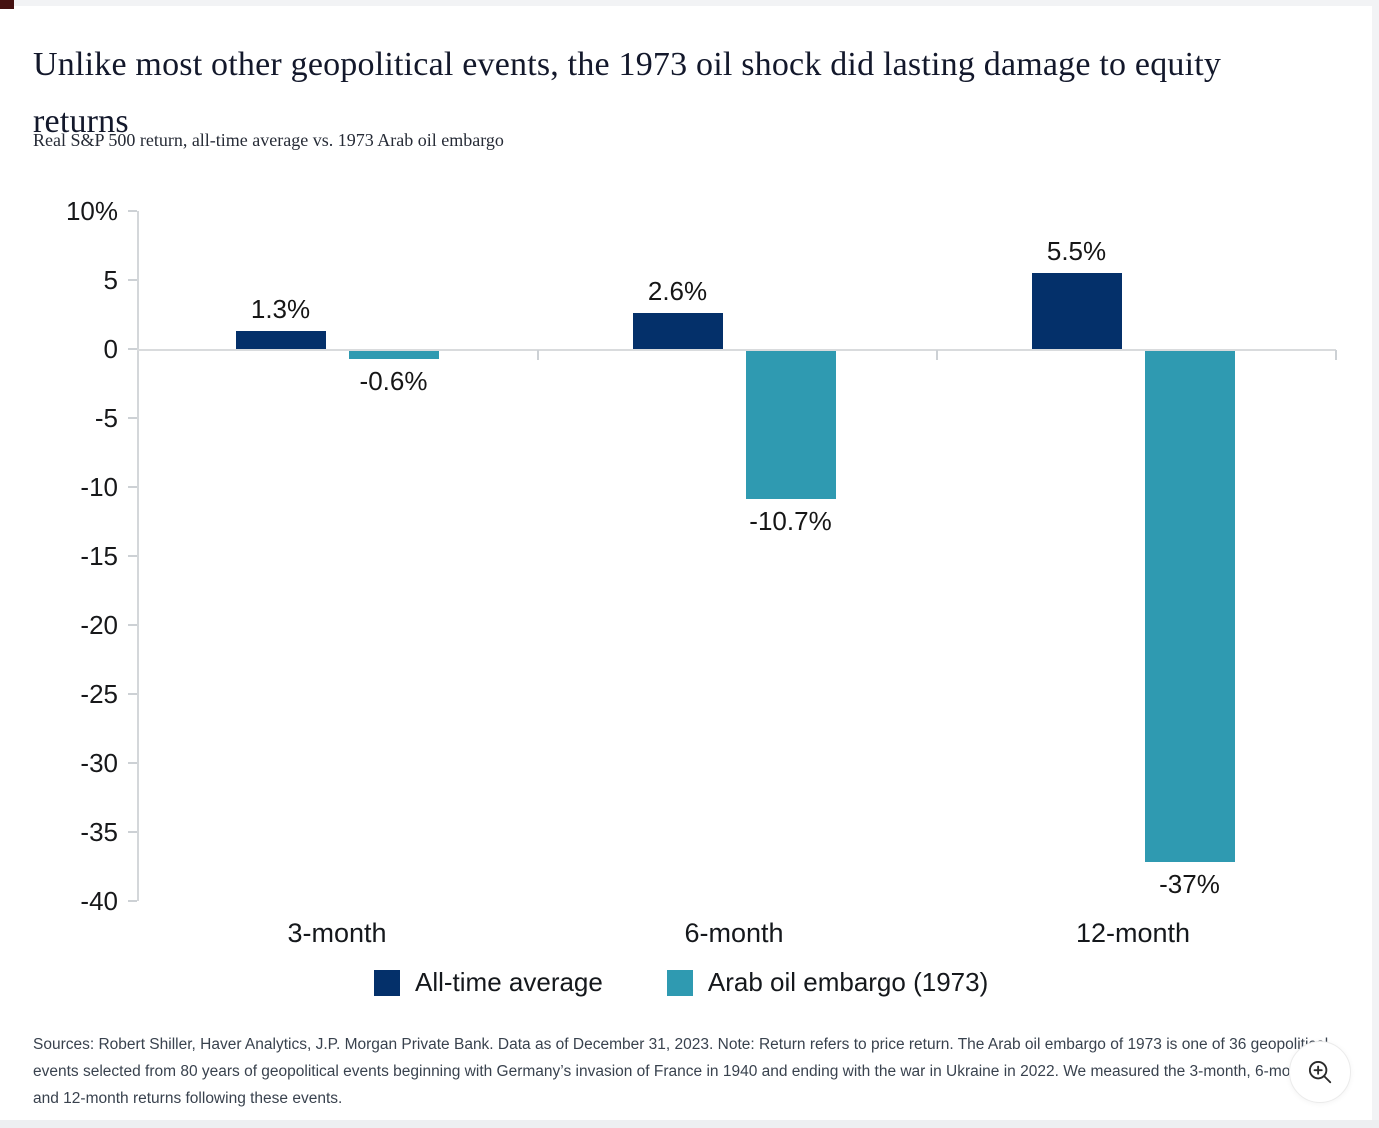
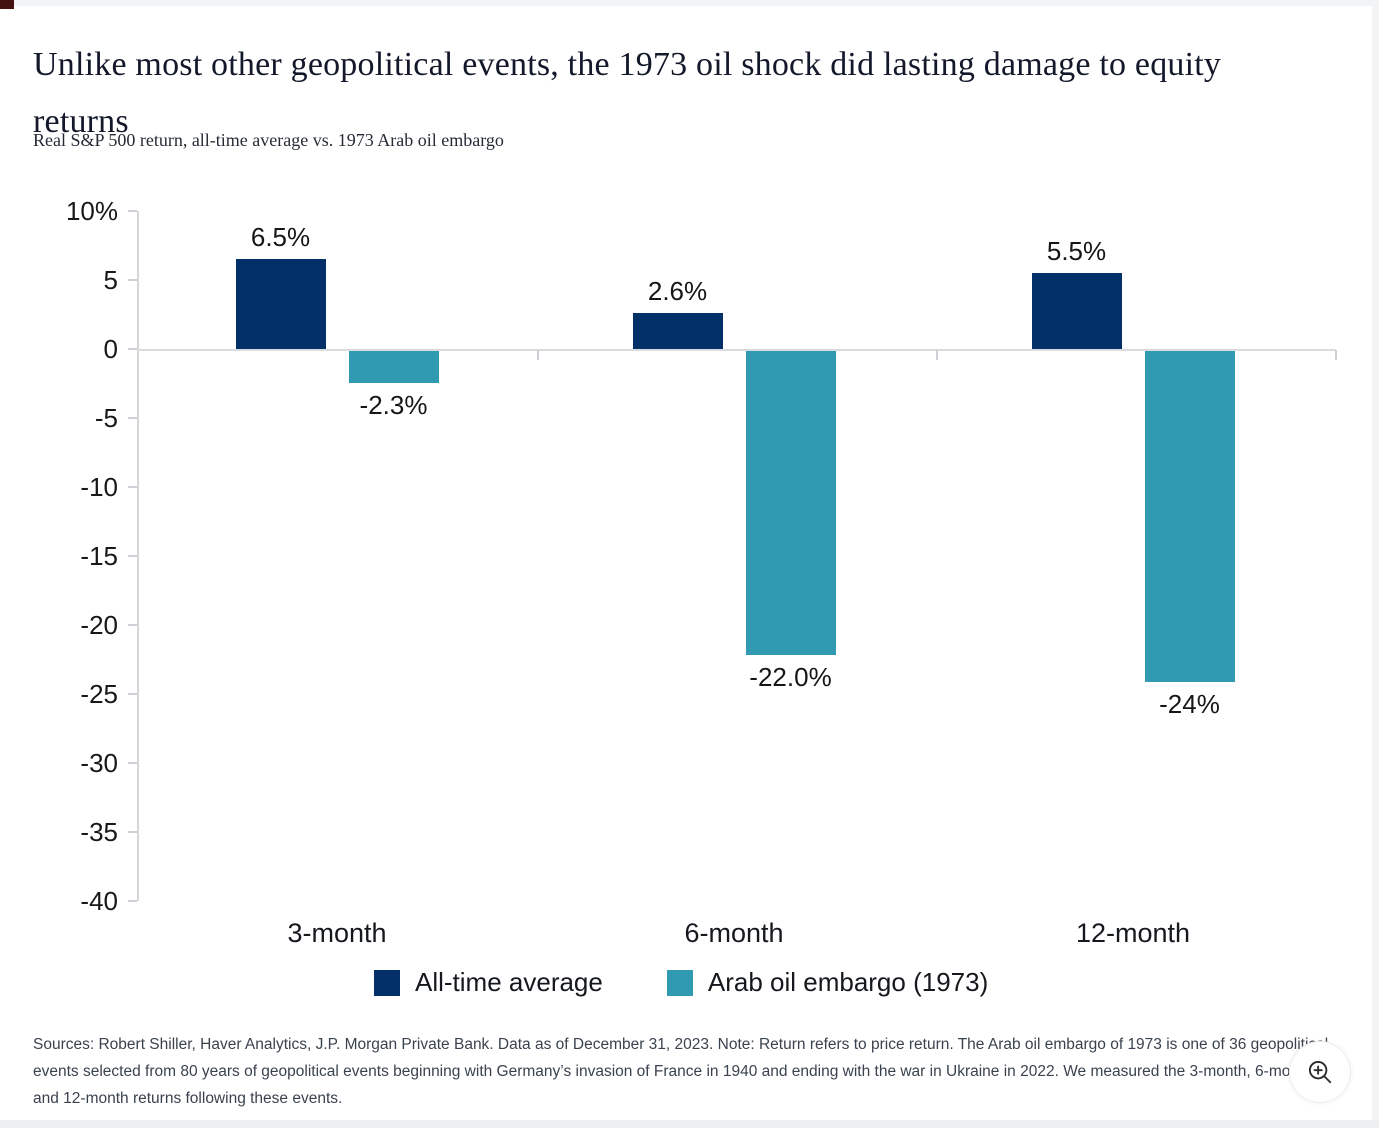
All-time average/3-month: 1.3% -> 6.5%
Arab oil embargo (1973)/3-month: -0.6% -> -2.3%
Arab oil embargo (1973)/6-month: -10.7% -> -22.0%
Arab oil embargo (1973)/12-month: -37% -> -24%
